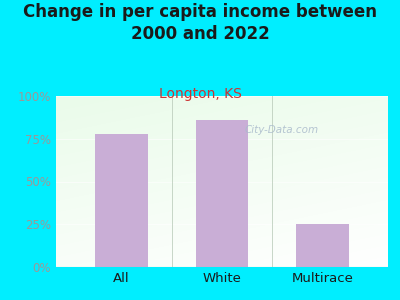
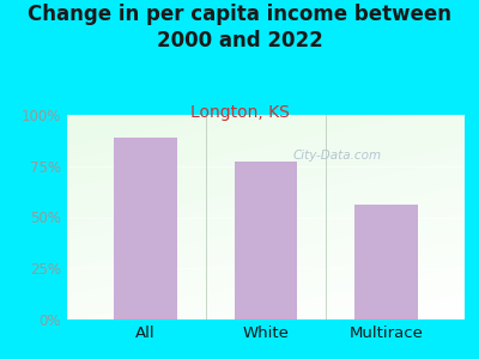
All: 78% -> 89%
White: 86% -> 77%
Multirace: 25% -> 56%
